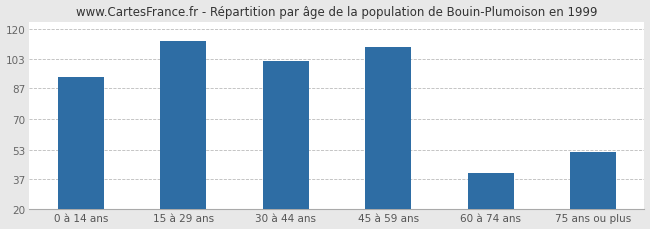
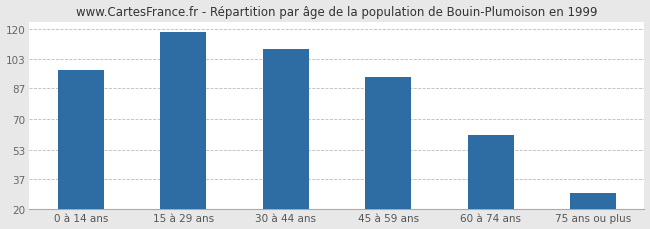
0 à 14 ans: 93 -> 97
15 à 29 ans: 113 -> 118
30 à 44 ans: 102 -> 109
45 à 59 ans: 110 -> 93
60 à 74 ans: 40 -> 61
75 ans ou plus: 52 -> 29
